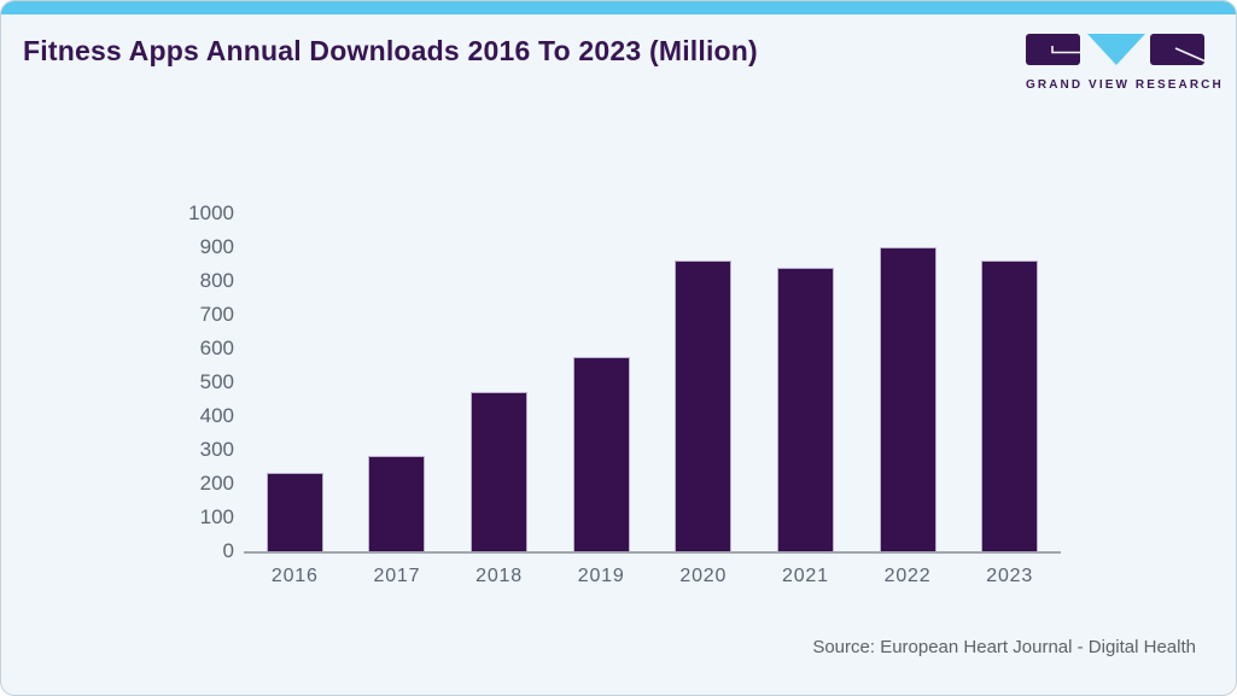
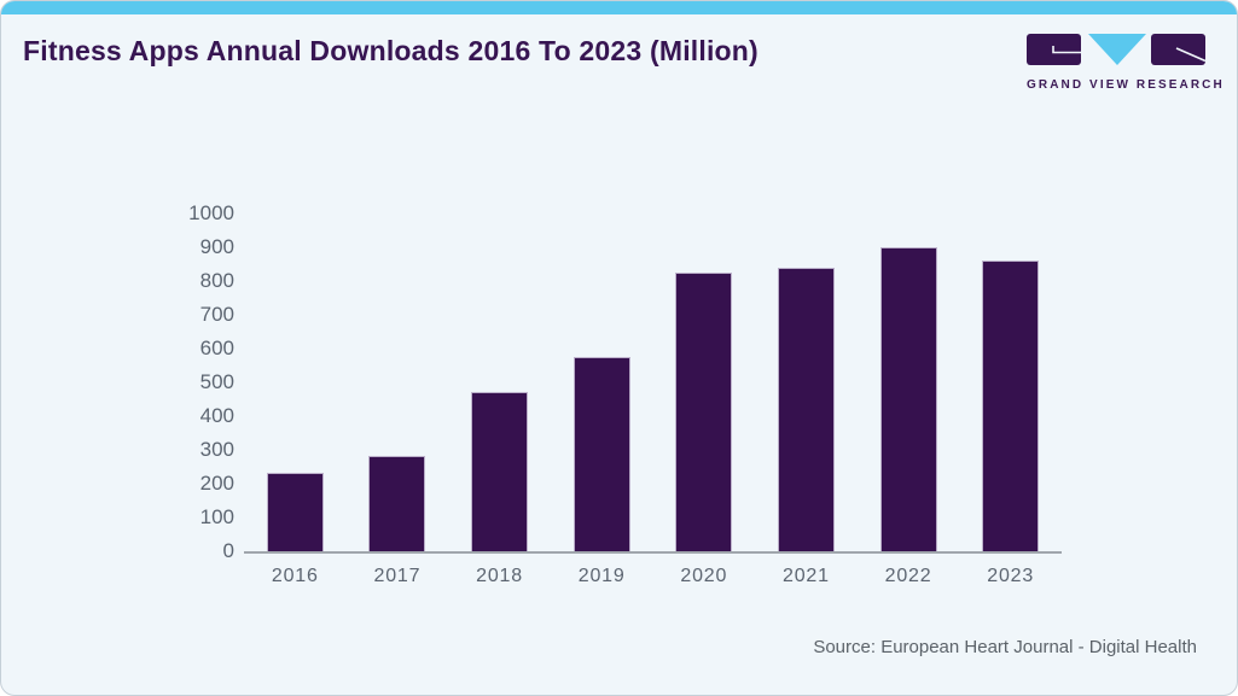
2020: 860 -> 820
